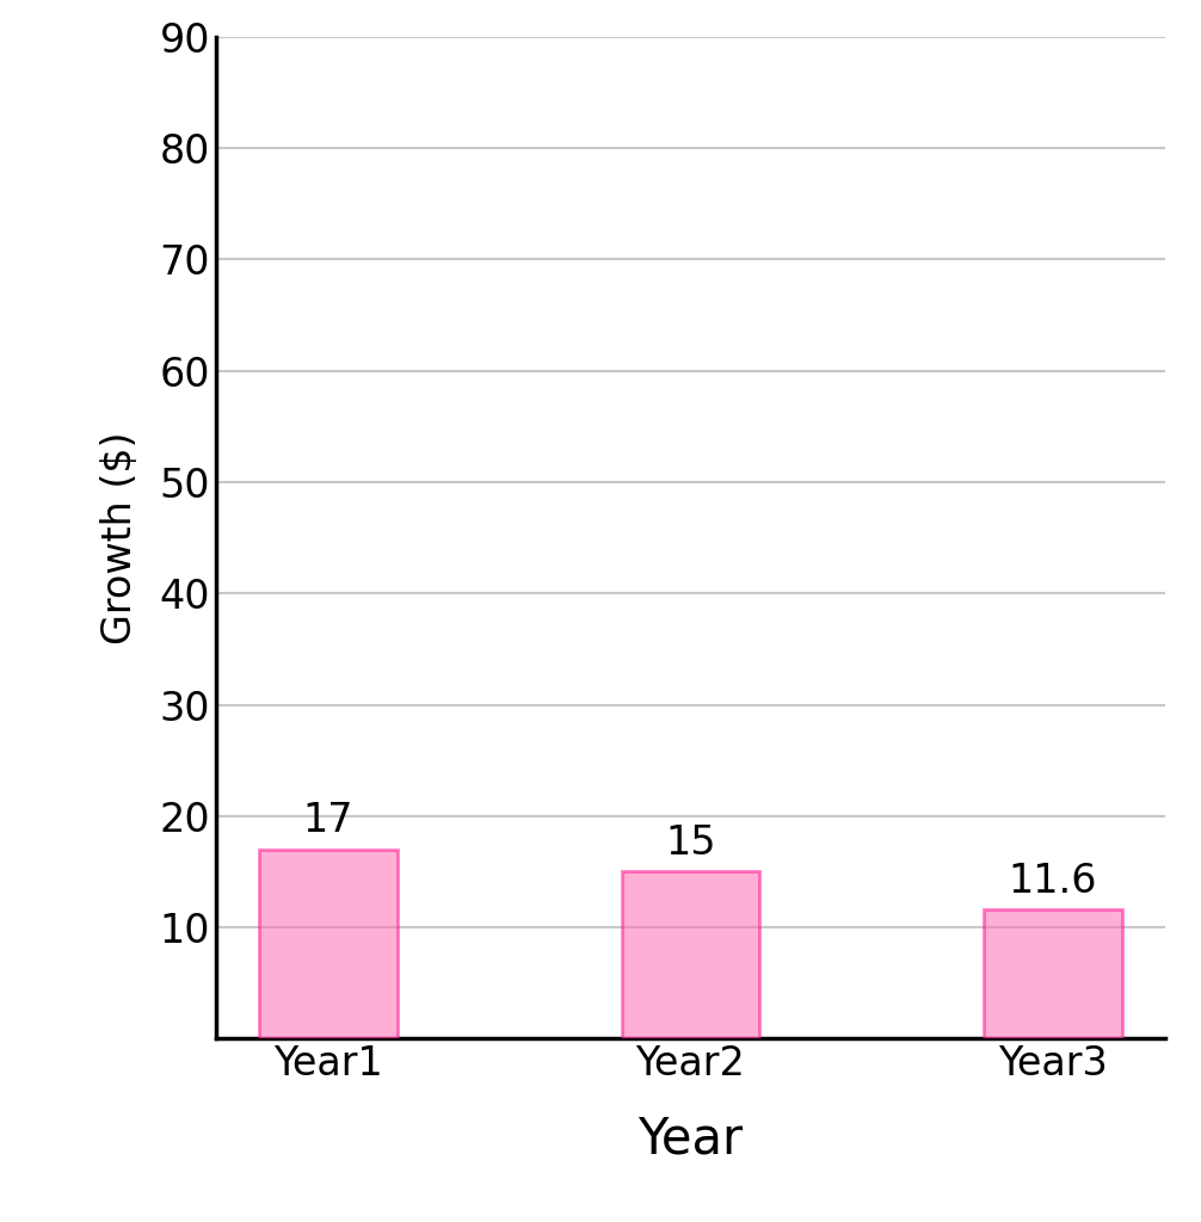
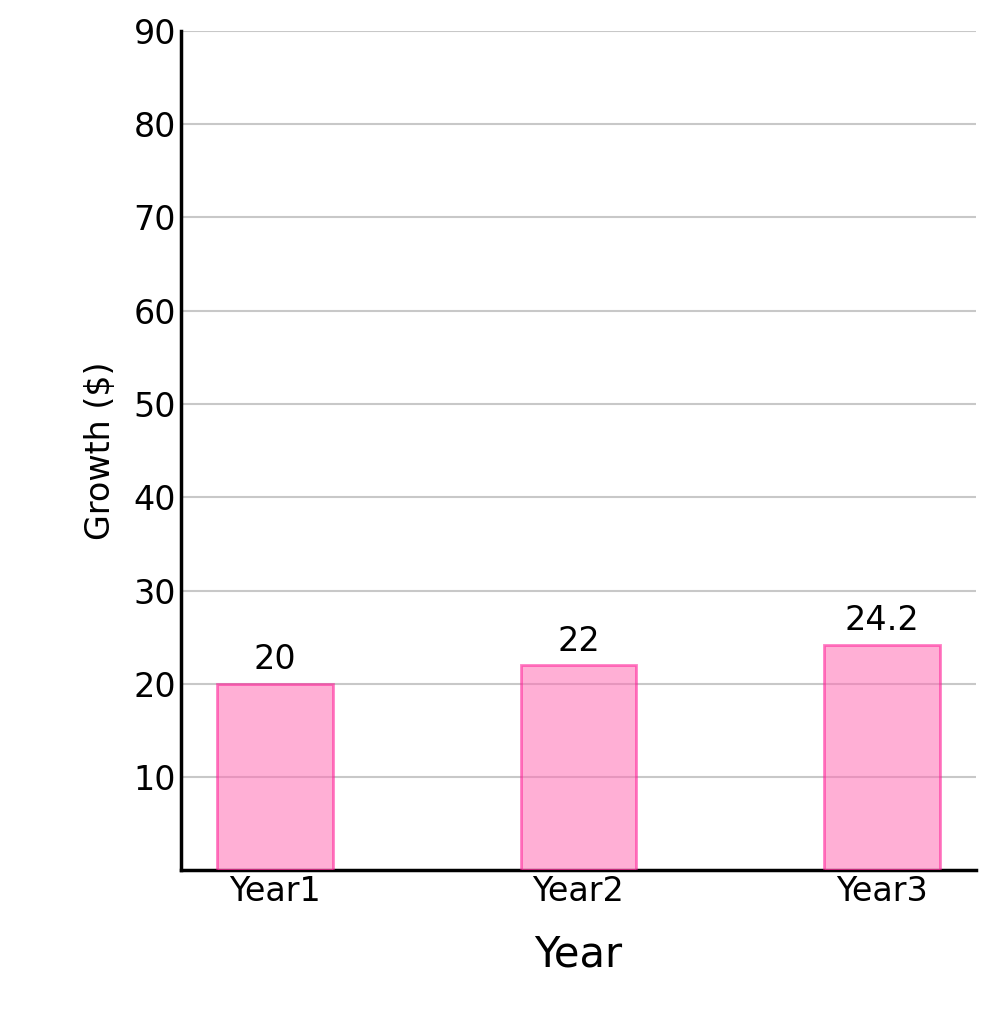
Year1: 17 -> 20
Year2: 15 -> 22
Year3: 11.6 -> 24.2
